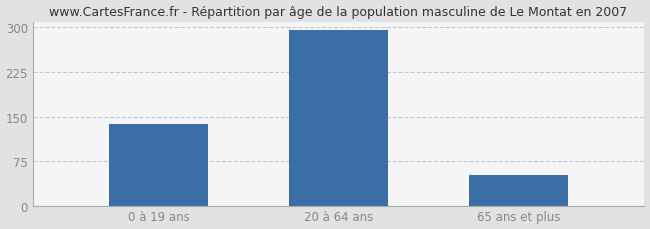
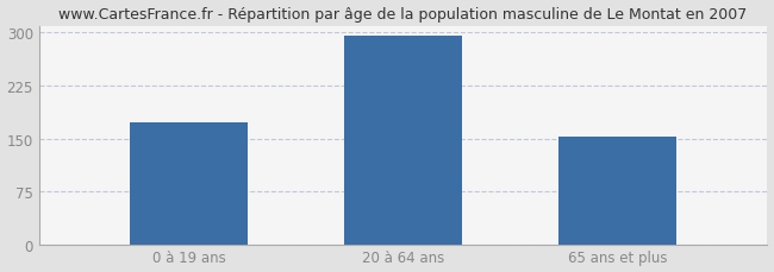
0 à 19 ans: 137 -> 172
65 ans et plus: 52 -> 152
